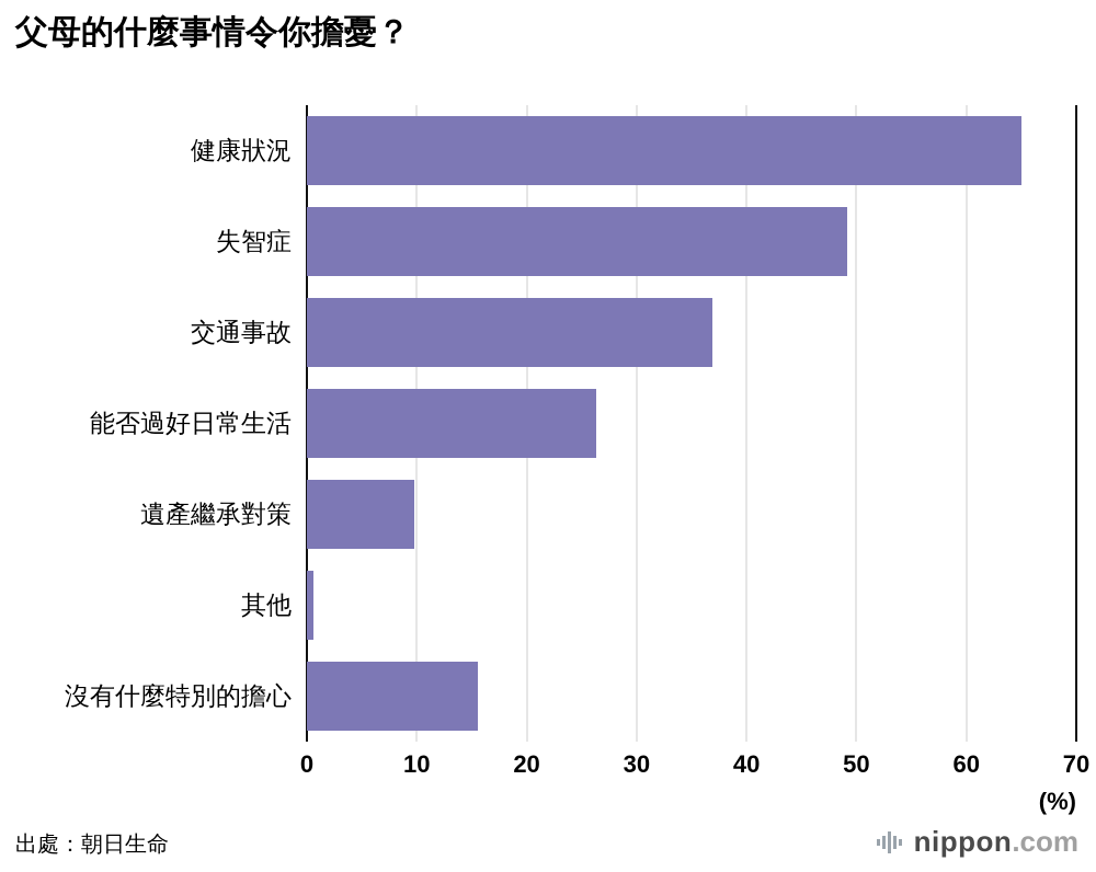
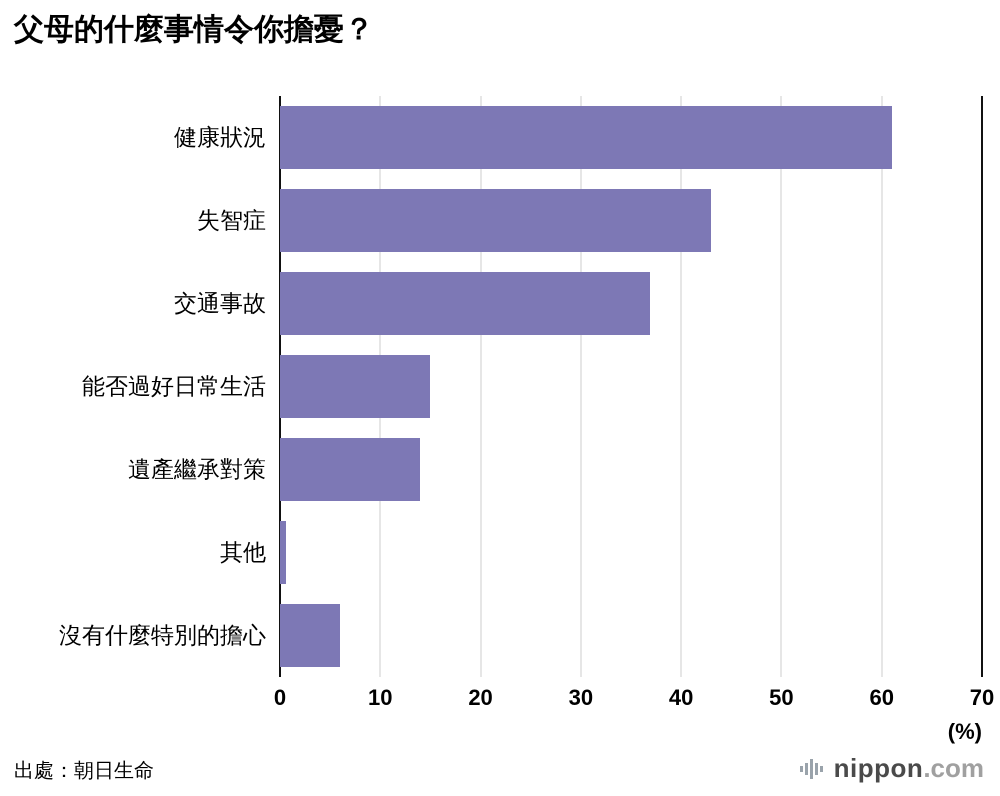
健康狀況: 65 -> 61
失智症: 49 -> 43
能否過好日常生活: 26 -> 15
遺產繼承對策: 10 -> 14
沒有什麼特別的擔心: 16 -> 6
